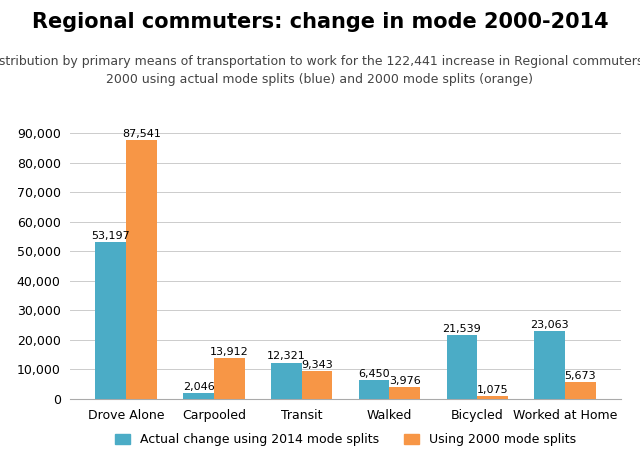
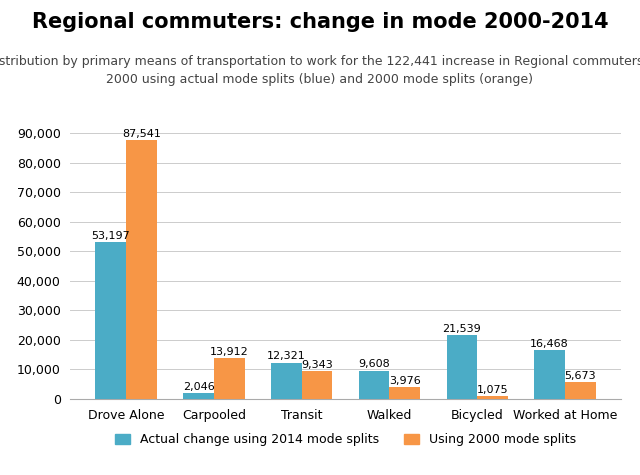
Actual change using 2014 mode splits/Walked: 6,450 -> 9,608
Actual change using 2014 mode splits/Worked at Home: 23,063 -> 16,468
